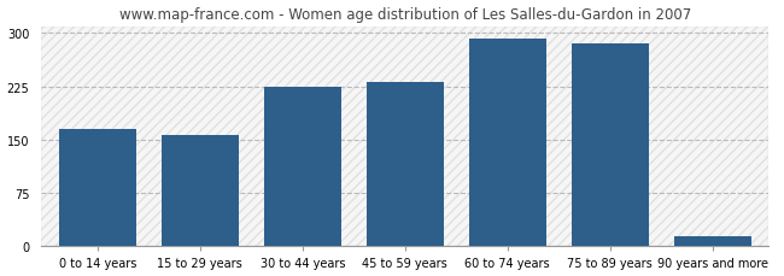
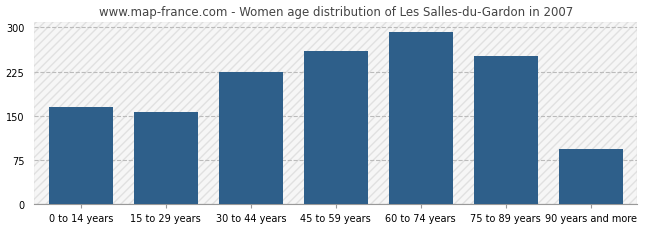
45 to 59 years: 232 -> 260
75 to 89 years: 286 -> 252
90 years and more: 14 -> 94
